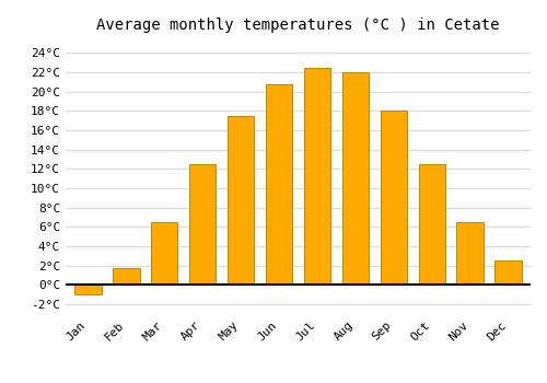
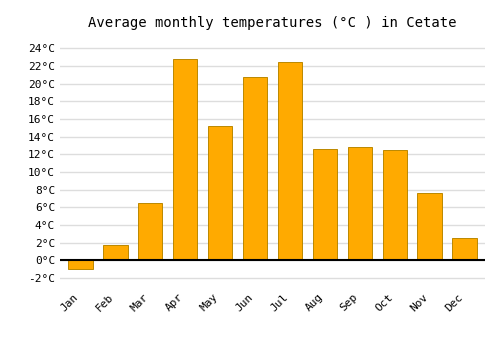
Apr: 12.5°C -> 22.8°C
May: 17.5°C -> 15.2°C
Aug: 22.0°C -> 12.6°C
Sep: 18.0°C -> 12.8°C
Nov: 6.5°C -> 7.6°C
